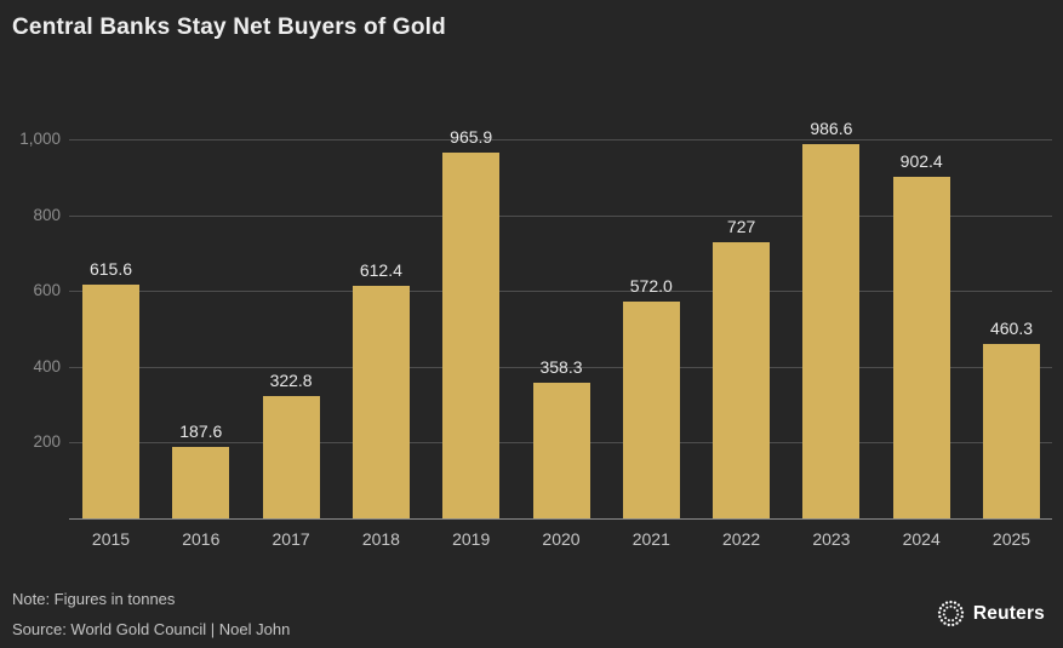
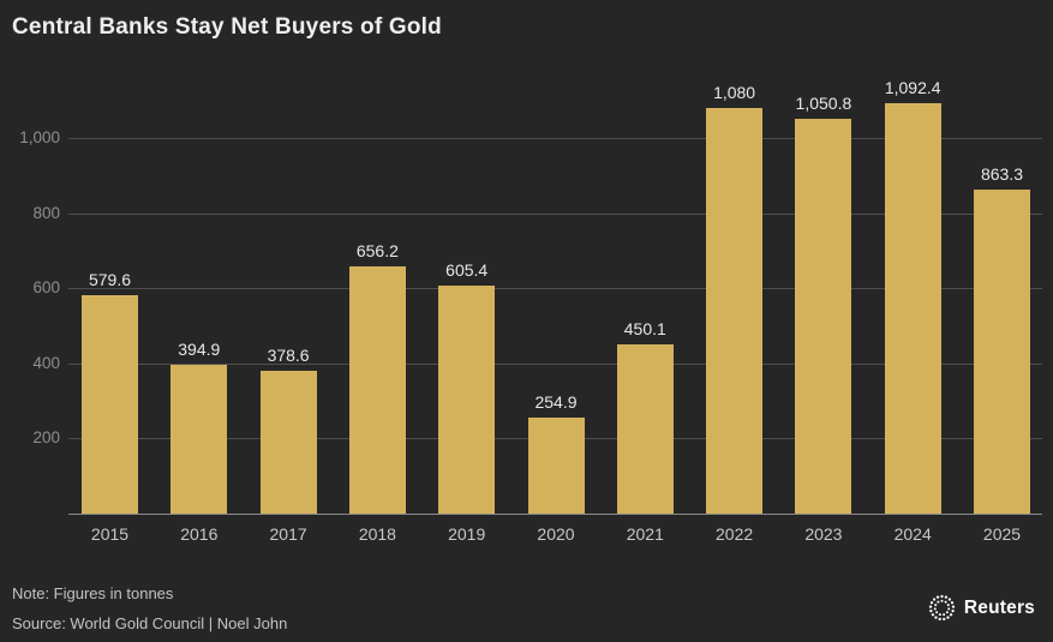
2015: 615.6 -> 579.6
2016: 187.6 -> 394.9
2017: 322.8 -> 378.6
2018: 612.4 -> 656.2
2019: 965.9 -> 605.4
2020: 358.3 -> 254.9
2021: 572.0 -> 450.1
2022: 727 -> 1,080
2023: 986.6 -> 1,050.8
2024: 902.4 -> 1,092.4
2025: 460.3 -> 863.3
